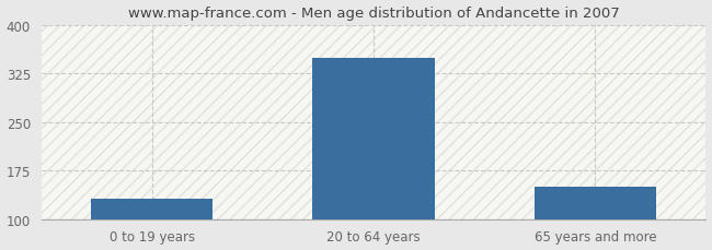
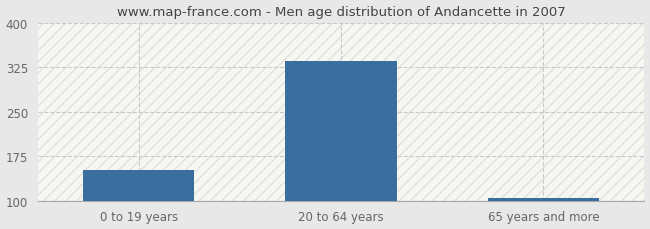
0 to 19 years: 132 -> 152
20 to 64 years: 350 -> 335
65 years and more: 150 -> 104
